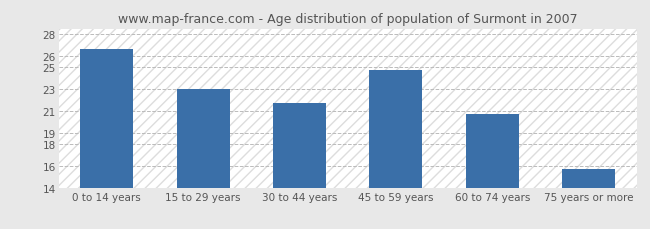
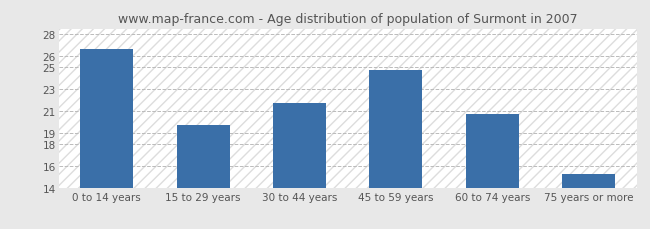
15 to 29 years: 23.0 -> 19.7
75 years or more: 15.7 -> 15.2
